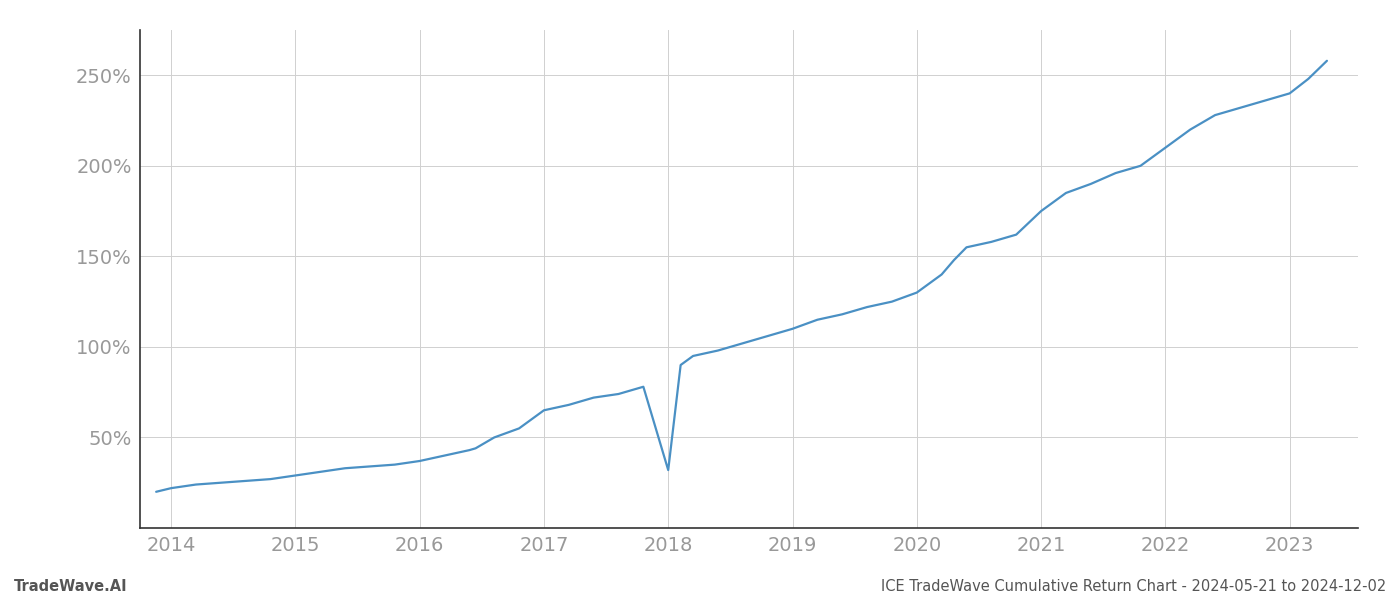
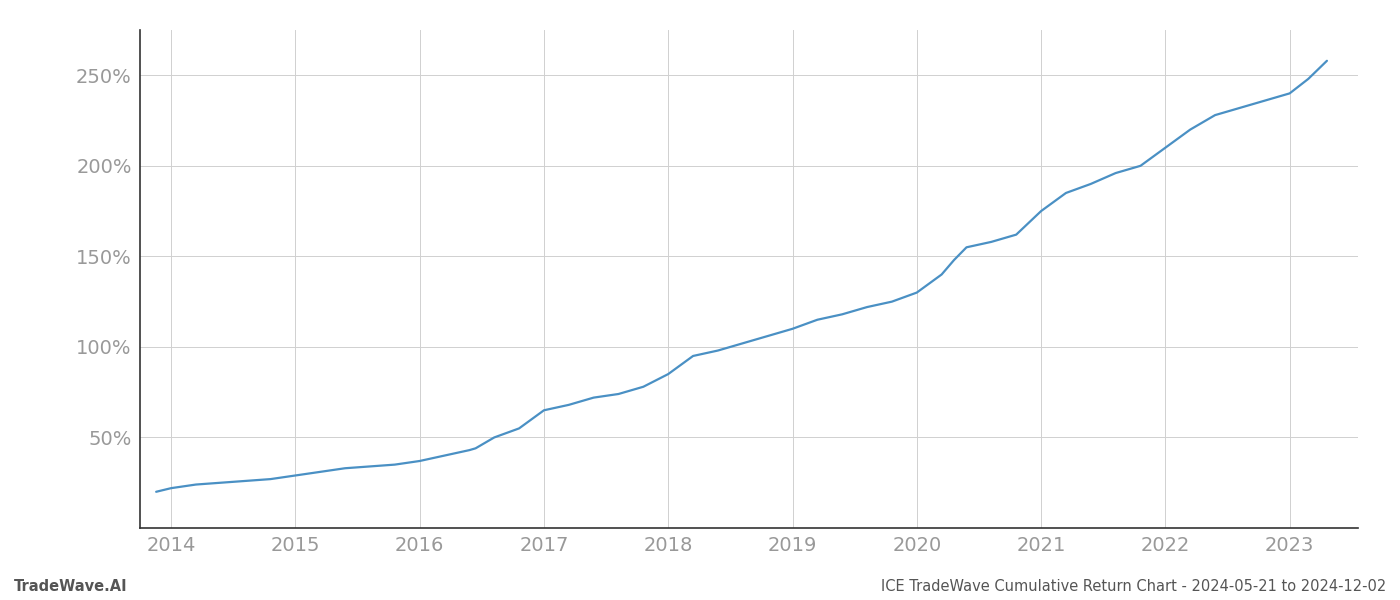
2018: 32% -> 85%
